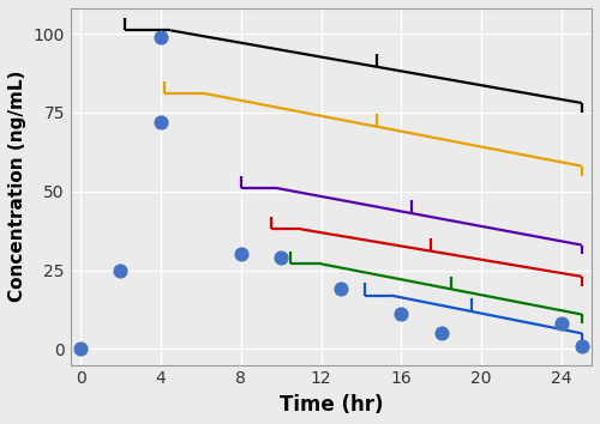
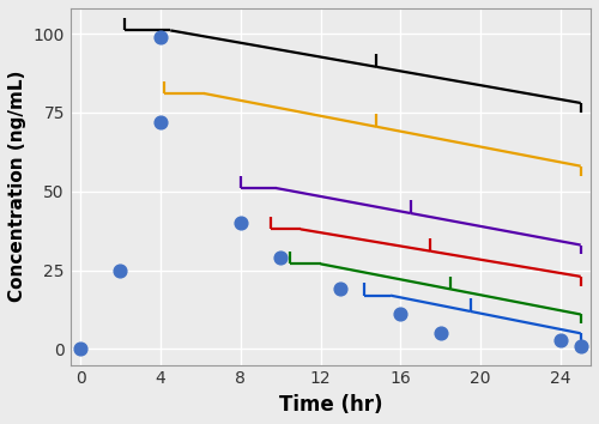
8: 30 -> 40
24: 8 -> 3
